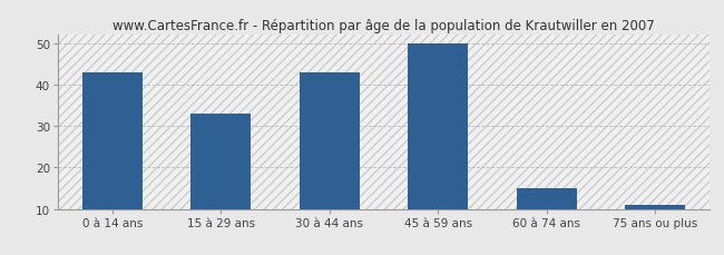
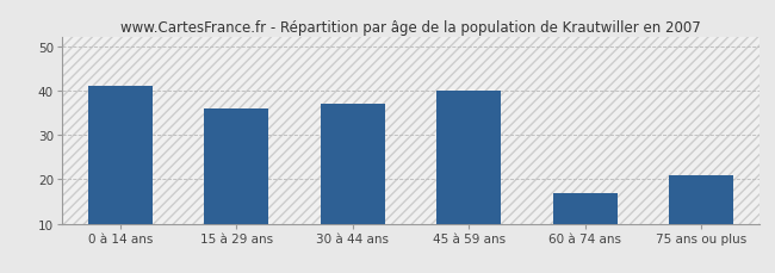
0 à 14 ans: 43 -> 41
15 à 29 ans: 33 -> 36
30 à 44 ans: 43 -> 37
45 à 59 ans: 50 -> 40
60 à 74 ans: 15 -> 17
75 ans ou plus: 11 -> 21
